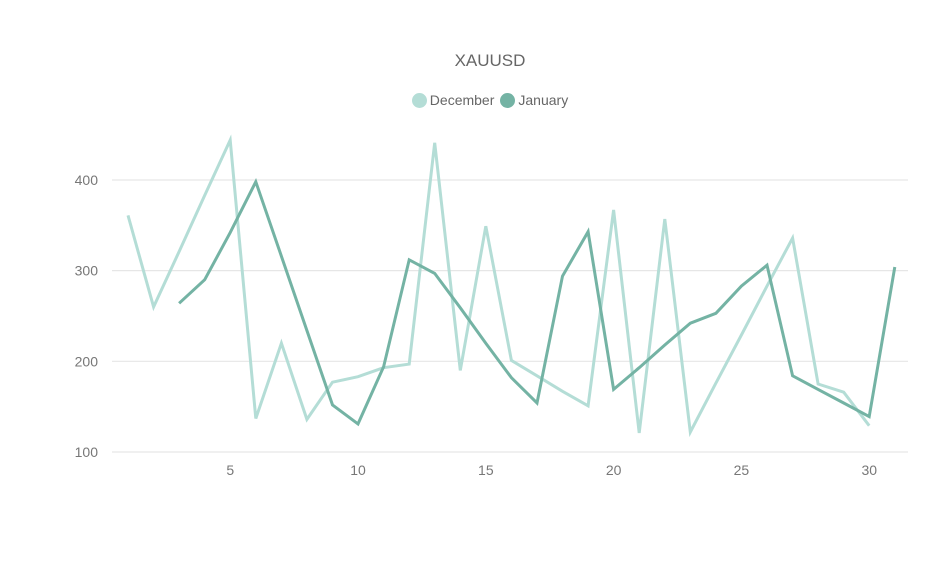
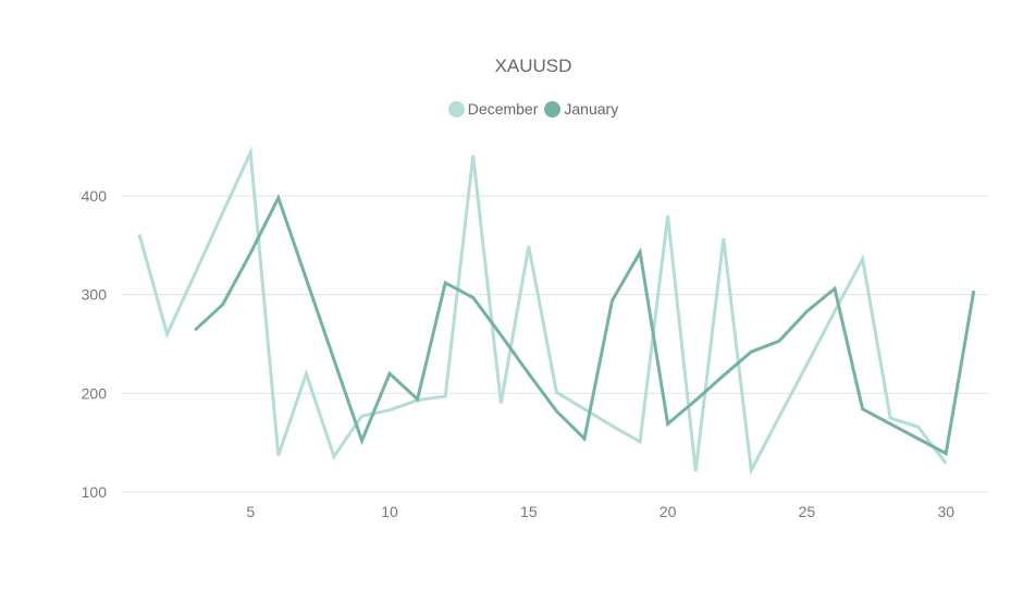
January/10: 130 -> 220
December/20: 370 -> 380
